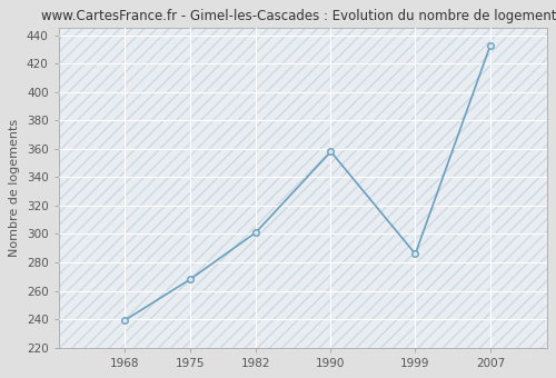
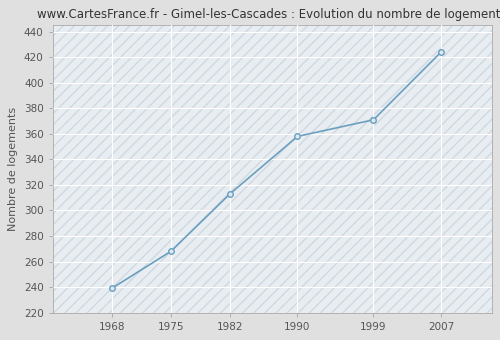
1982: 301 -> 313
1999: 286 -> 371
2007: 433 -> 424
